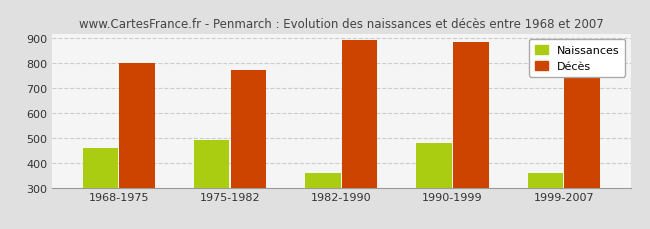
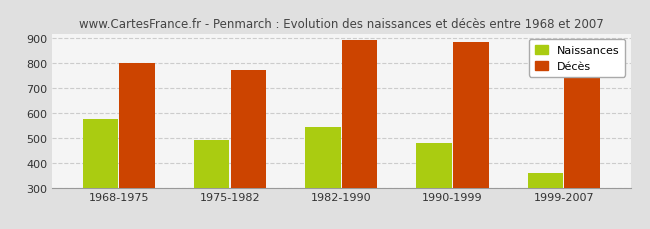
Naissances/1968-1975: 460 -> 575
Naissances/1982-1990: 360 -> 545
